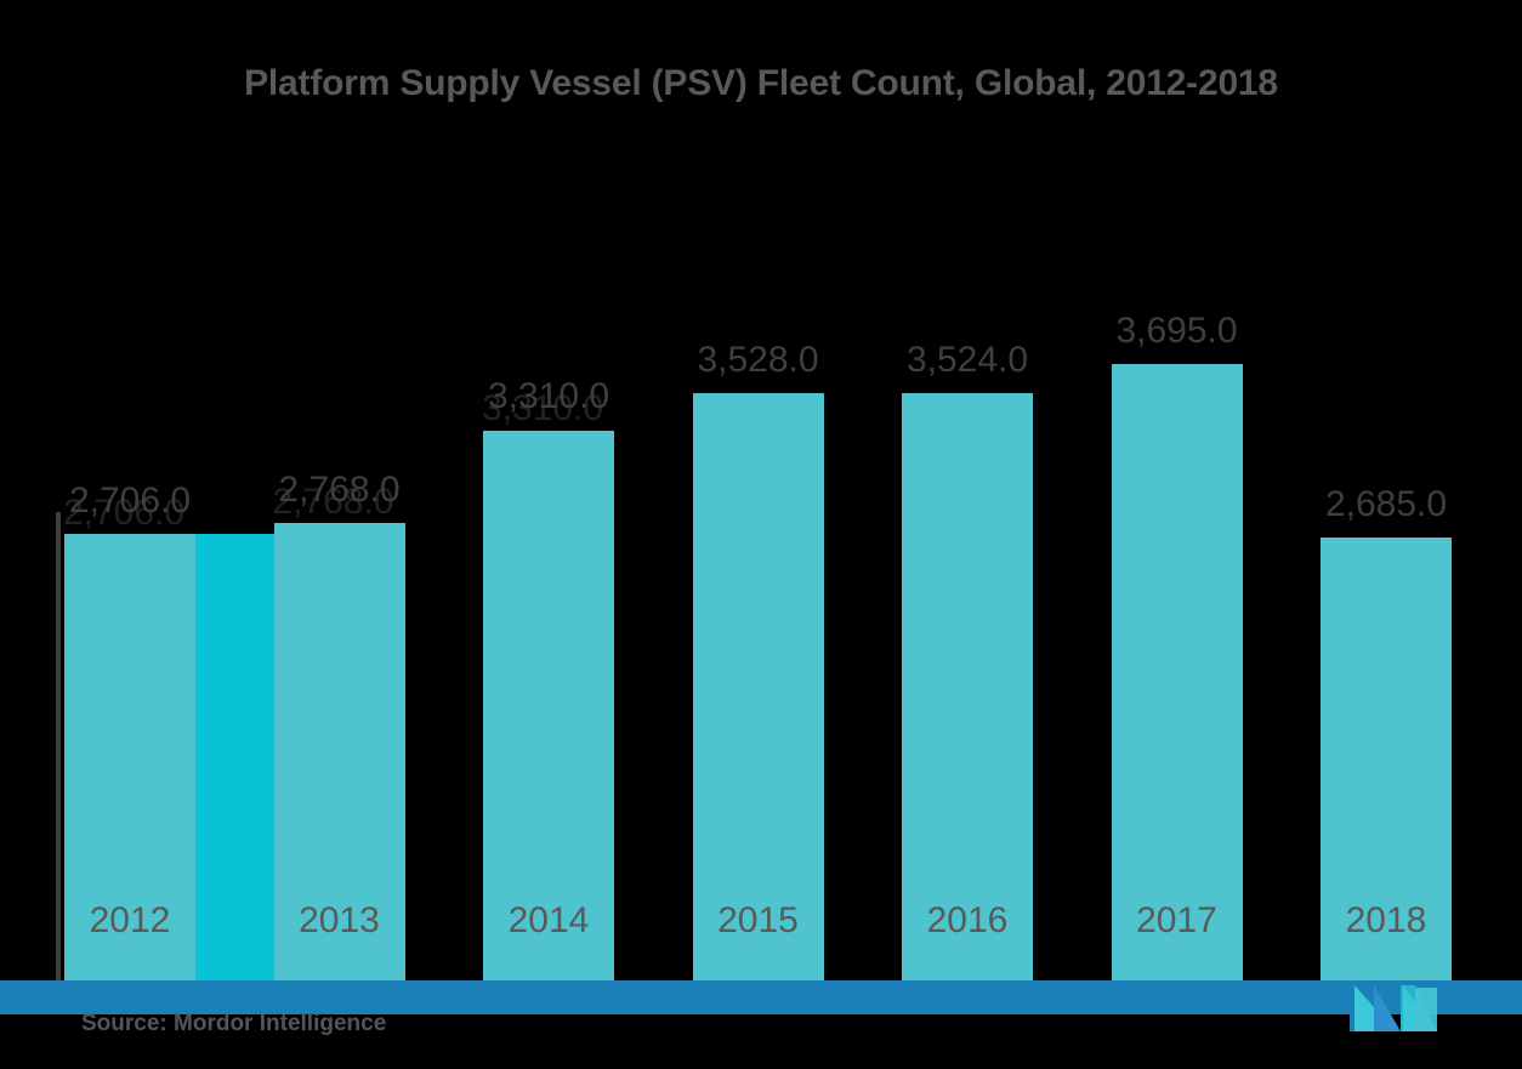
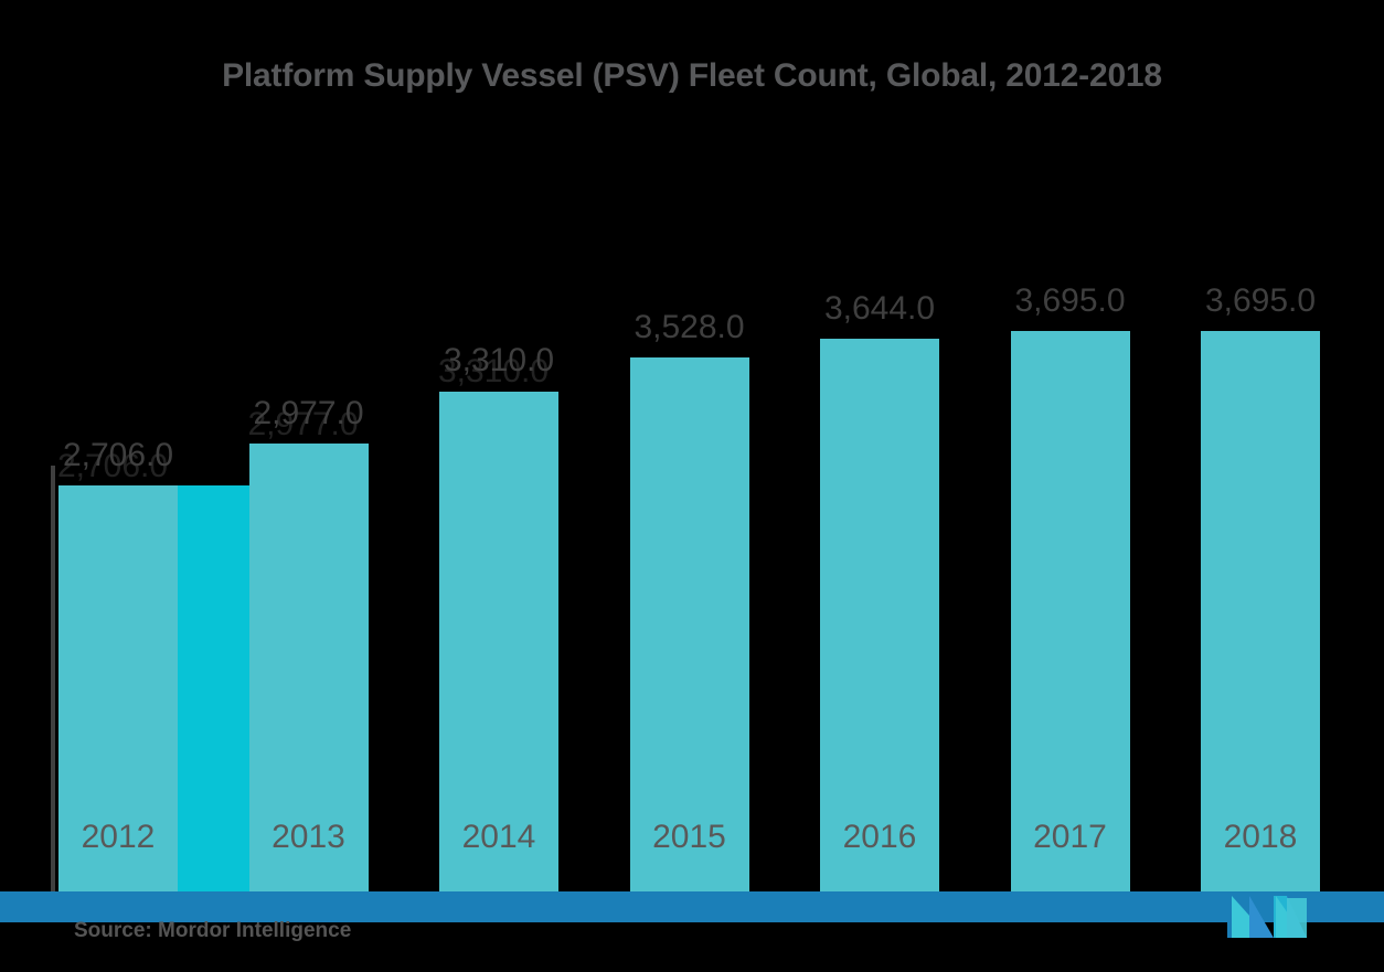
2013: 2,768.0 -> 2,977.0
2016: 3,524.0 -> 3,644.0
2018: 2,685.0 -> 3,695.0
